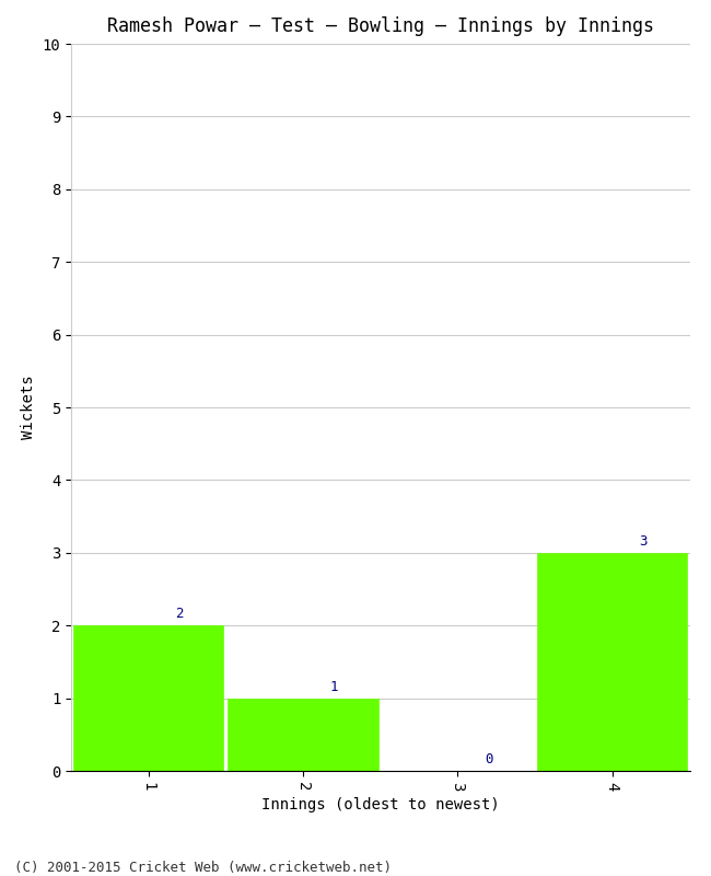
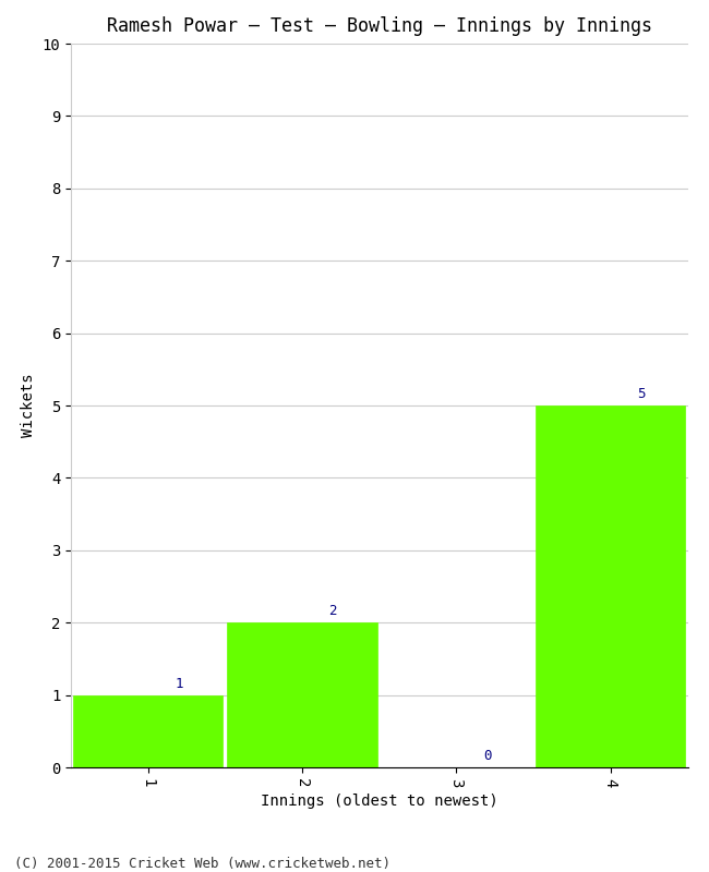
1: 2 -> 1
2: 1 -> 2
4: 3 -> 5
